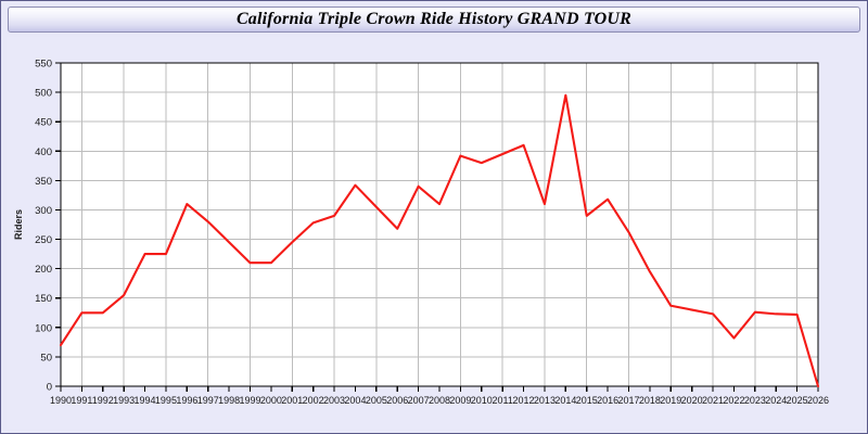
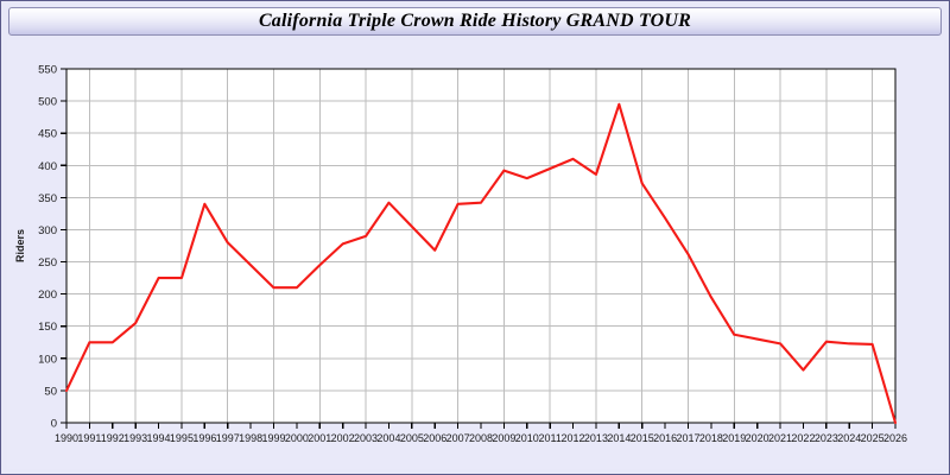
1990: 70 -> 50
1996: 310 -> 340
2008: 310 -> 340
2013: 310 -> 390
2015: 290 -> 370
